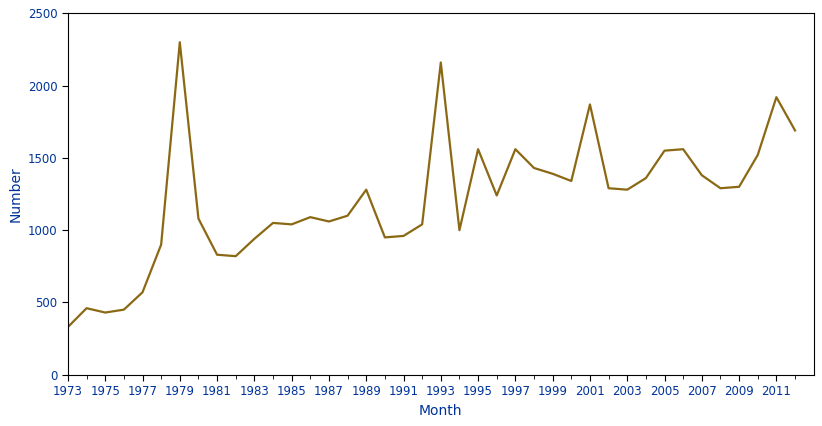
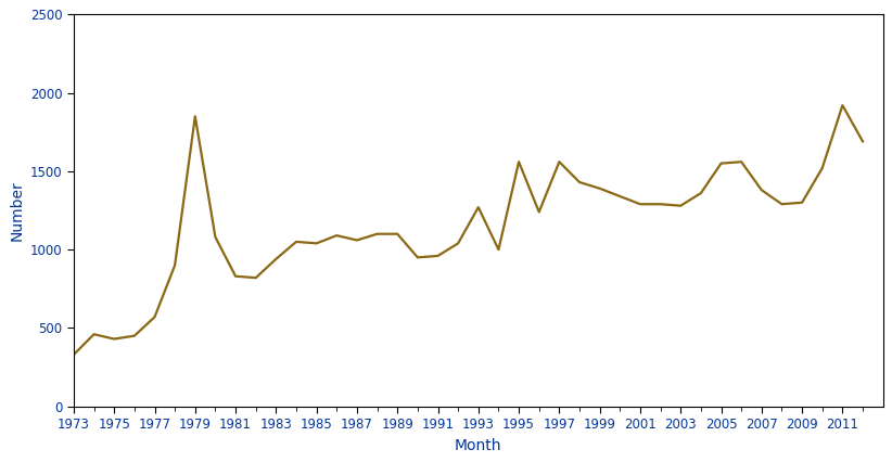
1979: 2300 -> 1850
1989: 1280 -> 1100
1993: 2160 -> 1270
2001: 1870 -> 1290
